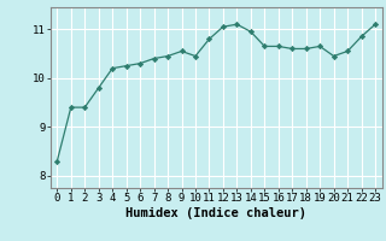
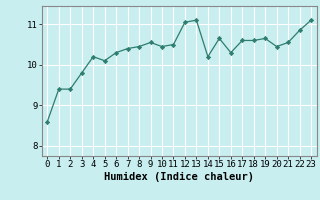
0: 8.30 -> 8.60
5: 10.25 -> 10.10
11: 10.80 -> 10.50
14: 10.95 -> 10.20
16: 10.65 -> 10.30
